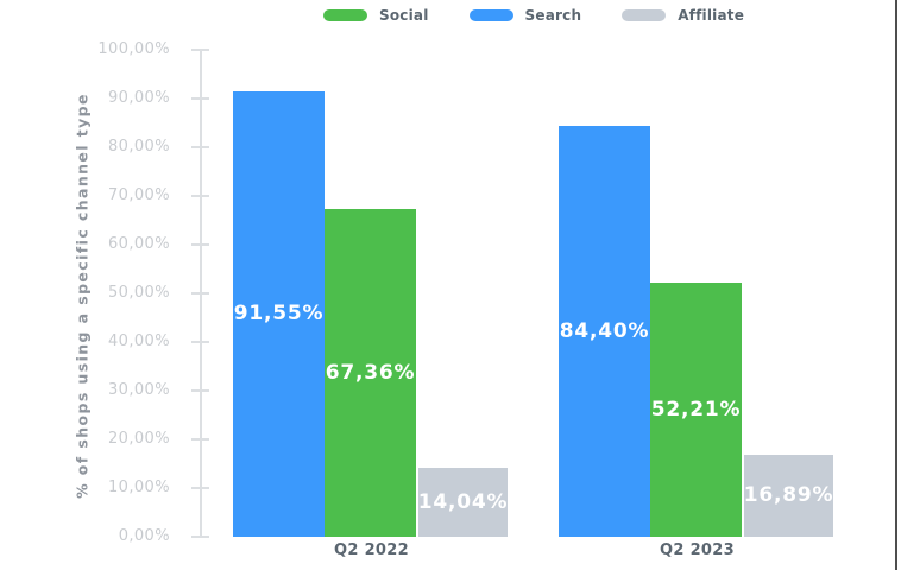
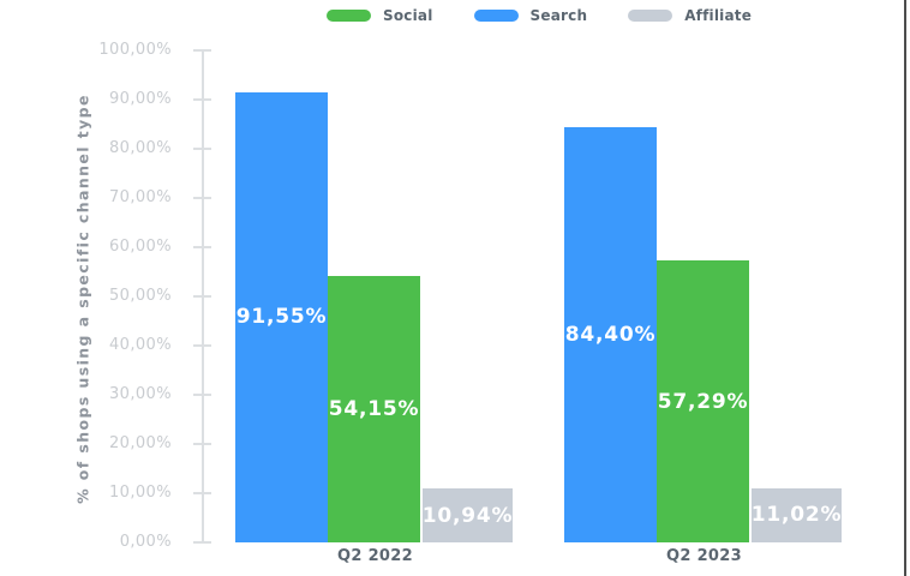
Social/Q2 2022: 67,36% -> 54,15%
Affiliate/Q2 2022: 14,04% -> 10,94%
Social/Q2 2023: 52,21% -> 57,29%
Affiliate/Q2 2023: 16,89% -> 11,02%
